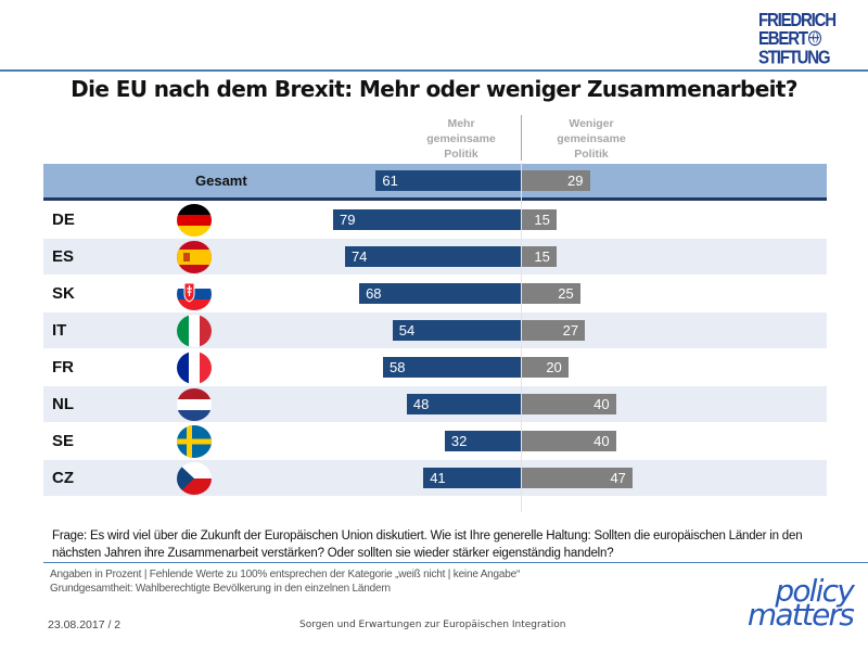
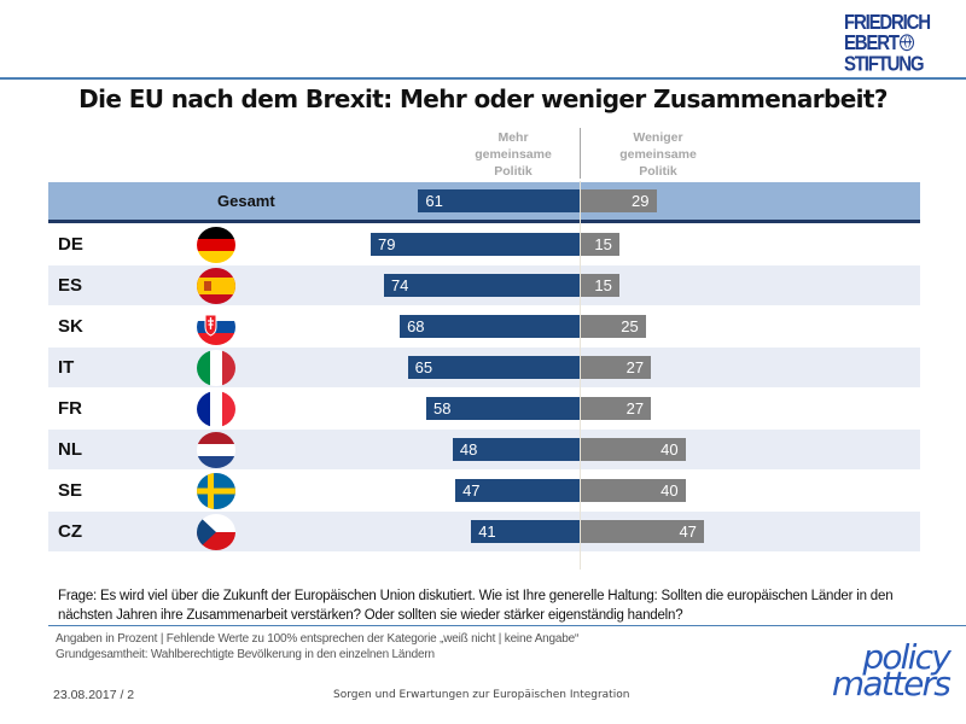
Mehr gemeinsame Politik/IT: 54 -> 65
Weniger gemeinsame Politik/FR: 20 -> 27
Mehr gemeinsame Politik/SE: 32 -> 47
